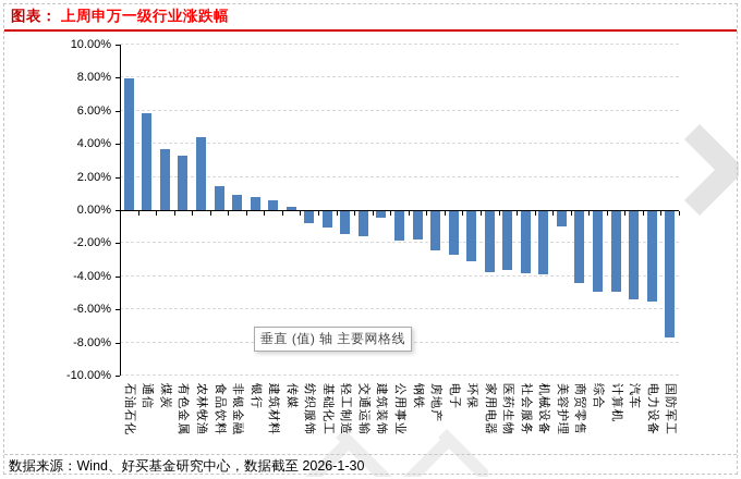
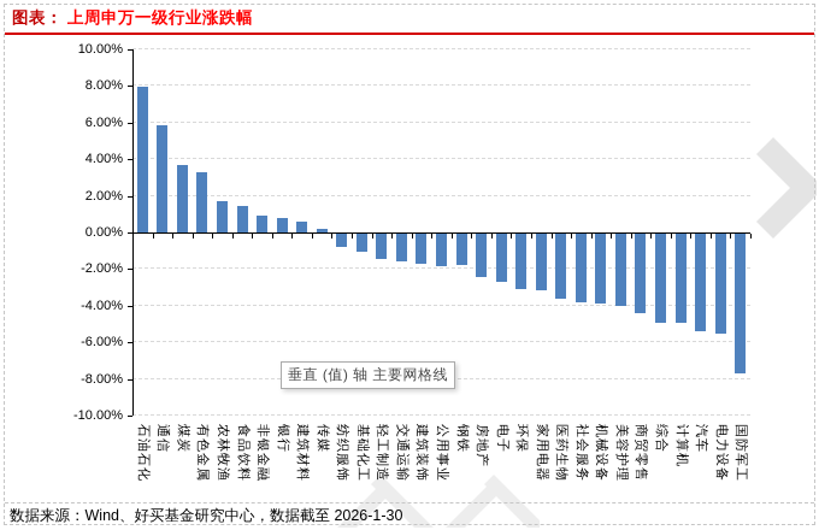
农林牧渔: 4.4% -> 1.7%
建筑装饰: -0.4% -> -1.6%
家用电器: -3.7% -> -3.1%
美容护理: -0.9% -> -4.0%
